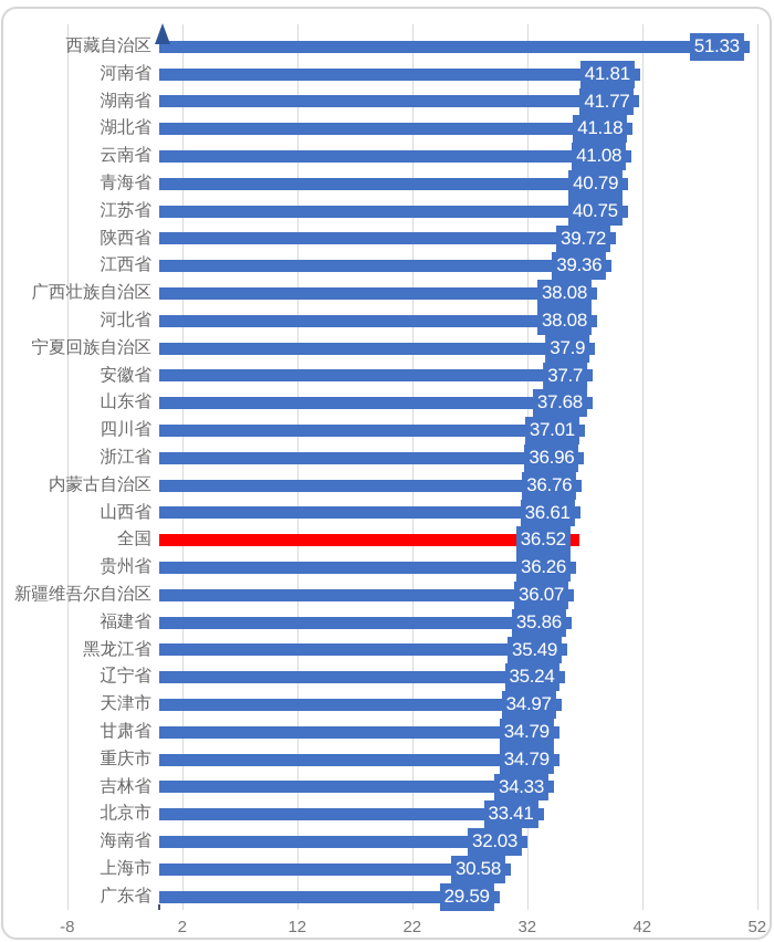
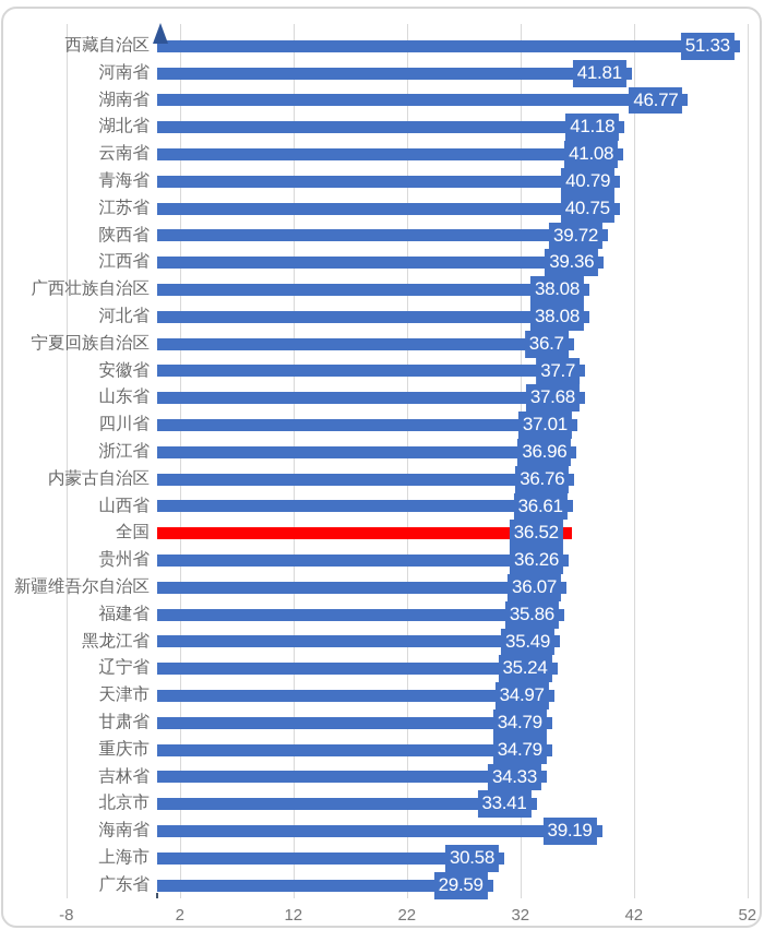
湖南省: 41.77 -> 46.77
宁夏回族自治区: 37.9 -> 36.7
海南省: 32.03 -> 39.19
